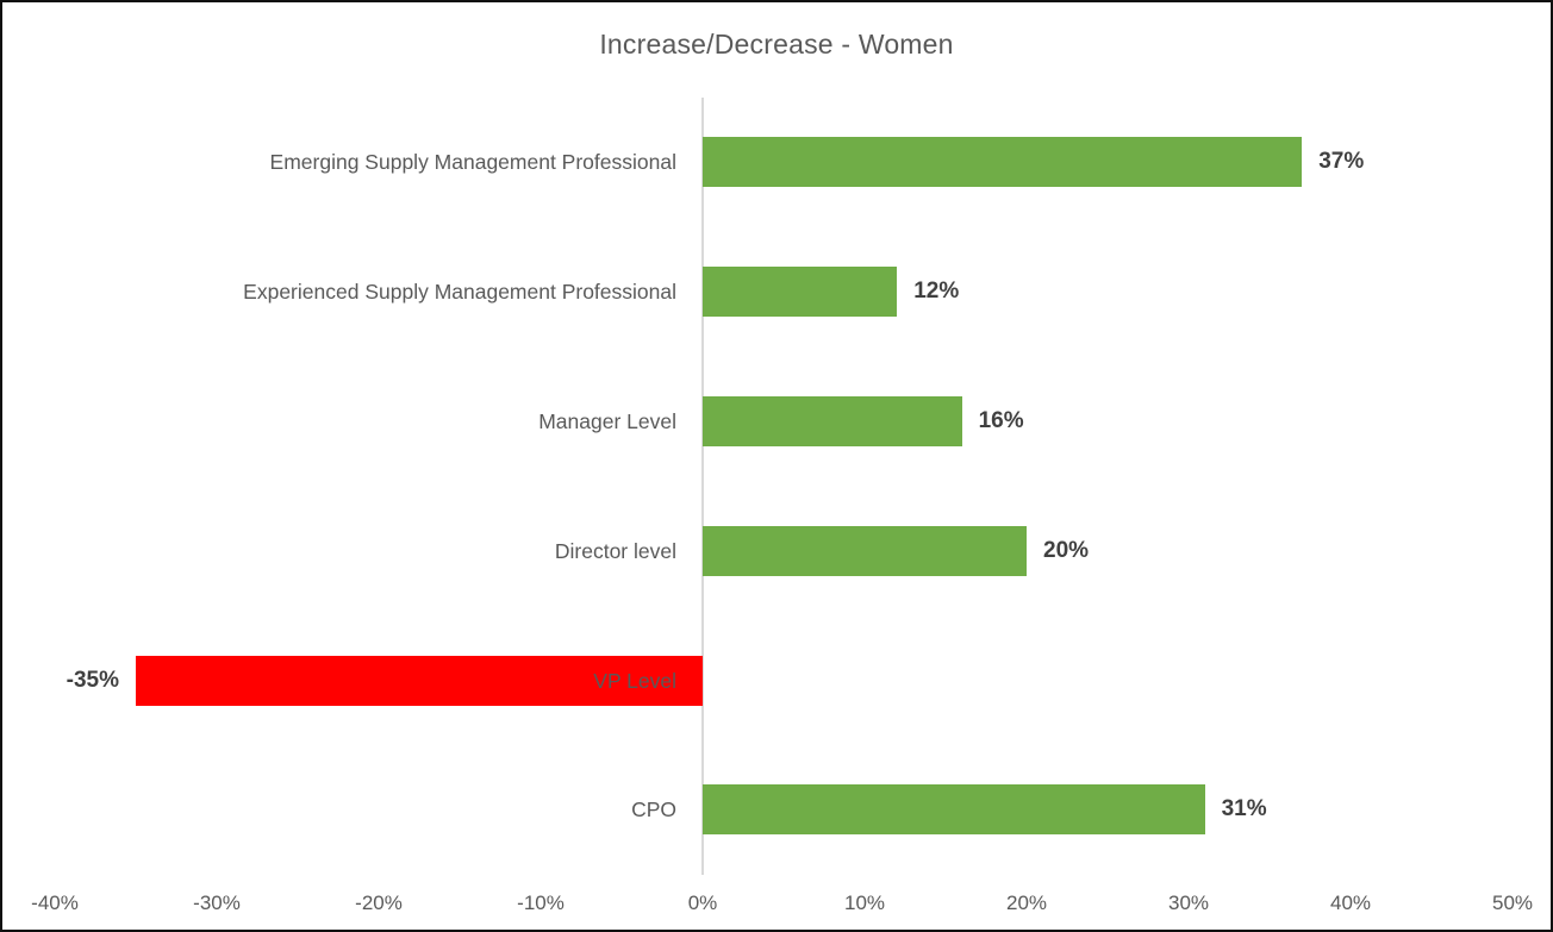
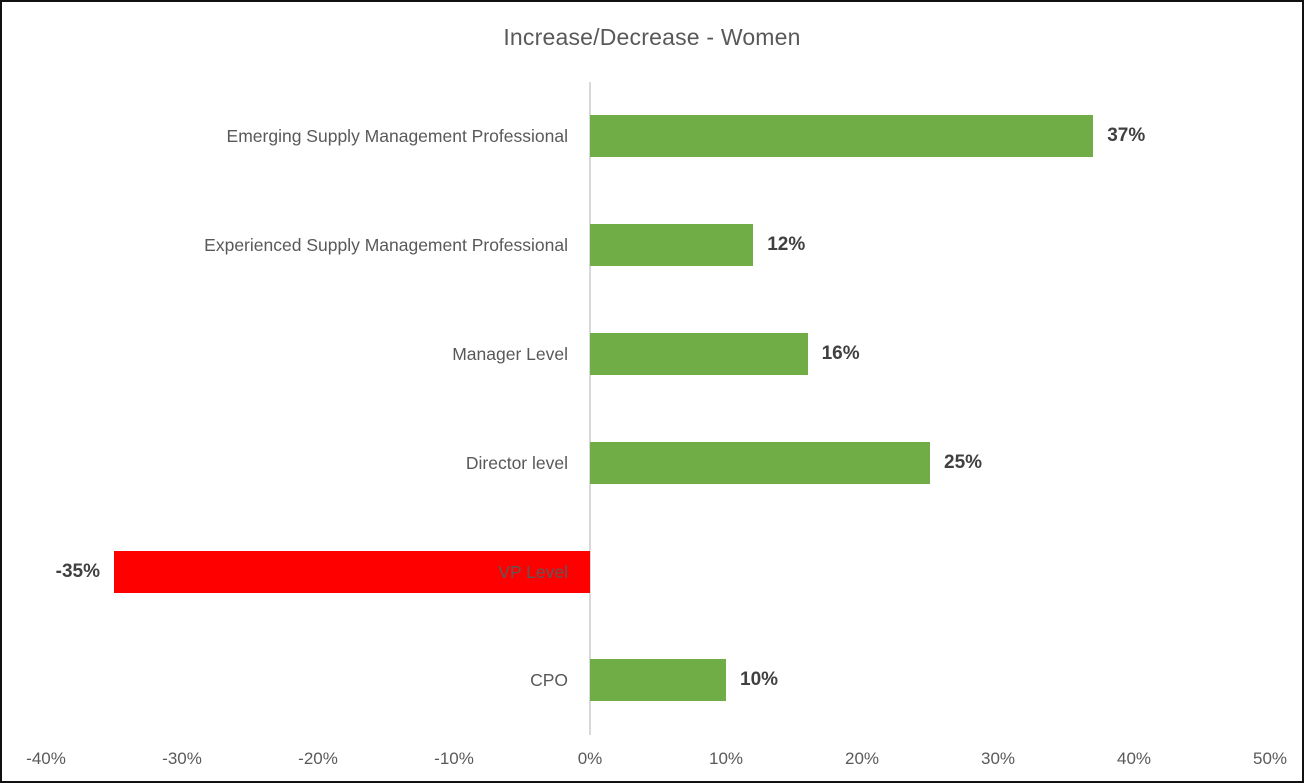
Director level: 20% -> 25%
CPO: 31% -> 10%
